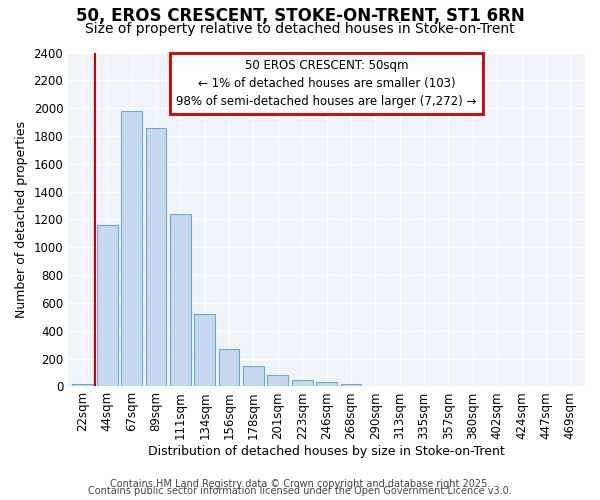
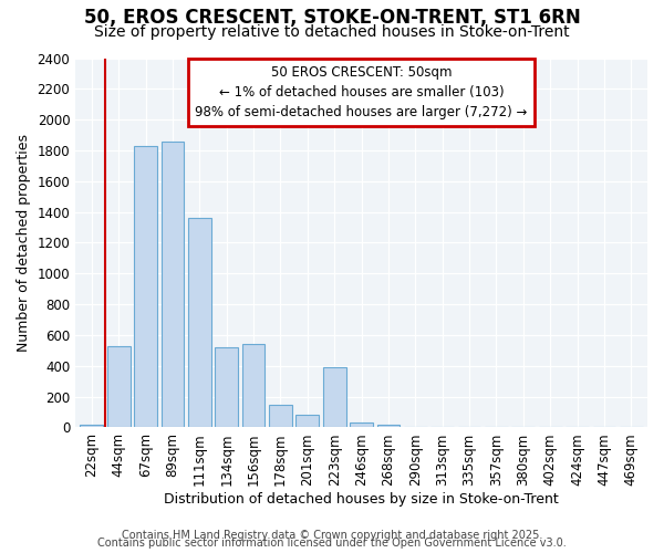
44sqm: 1160 -> 530
67sqm: 1980 -> 1830
111sqm: 1240 -> 1360
156sqm: 270 -> 540
223sqm: 40 -> 390
